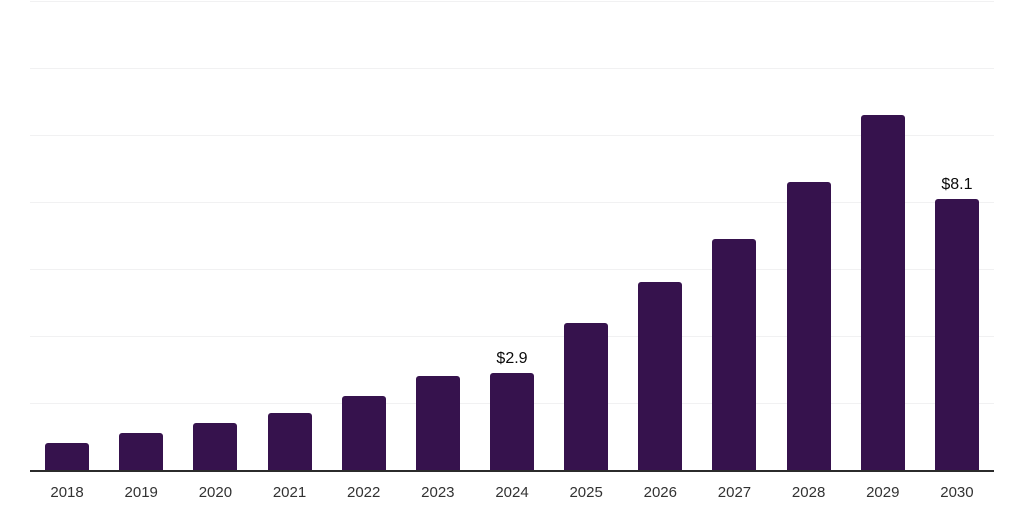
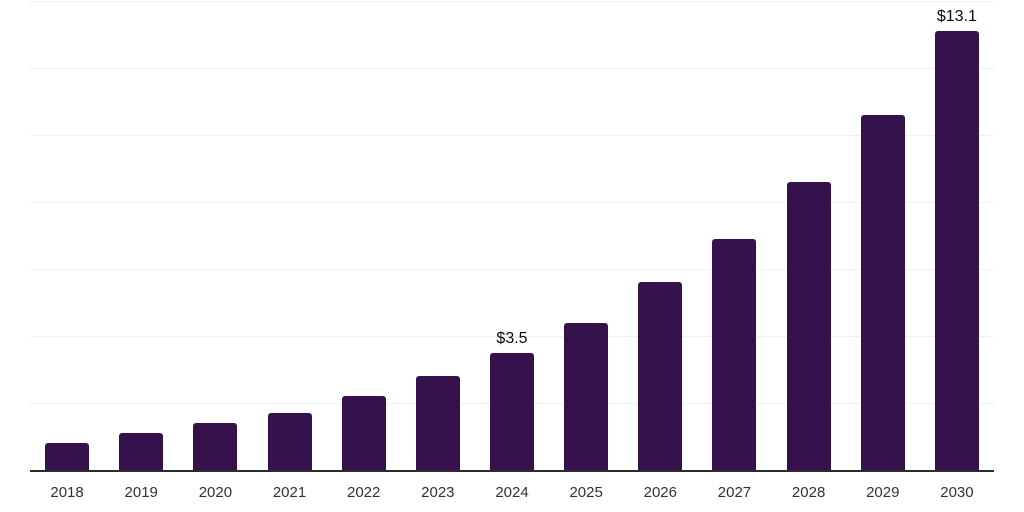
2024: $2.9 -> $3.5
2030: $8.1 -> $13.1
